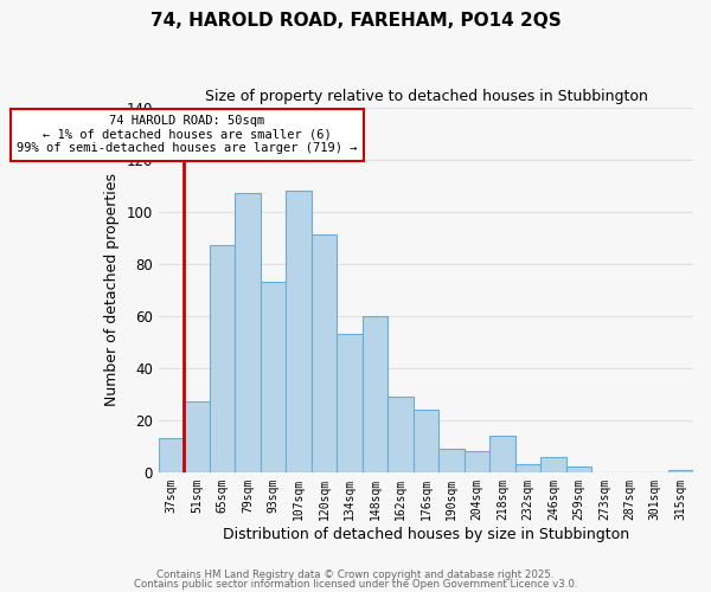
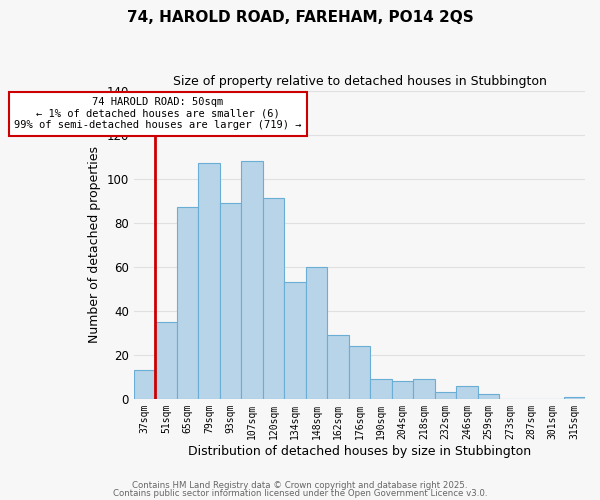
51sqm: 27 -> 35
93sqm: 73 -> 89
218sqm: 14 -> 9
